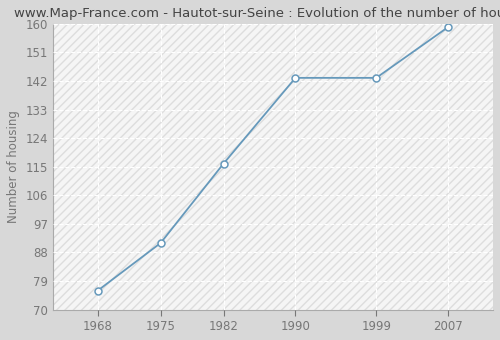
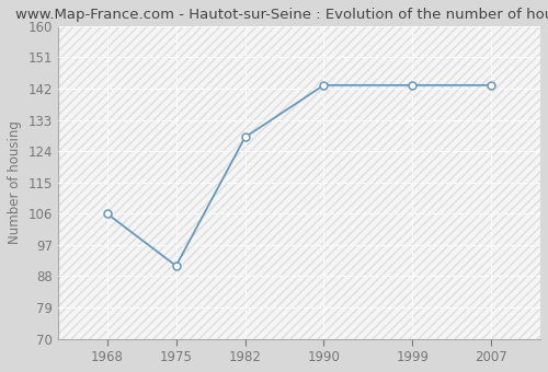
1968: 76 -> 106
1982: 116 -> 128
2007: 159 -> 143
